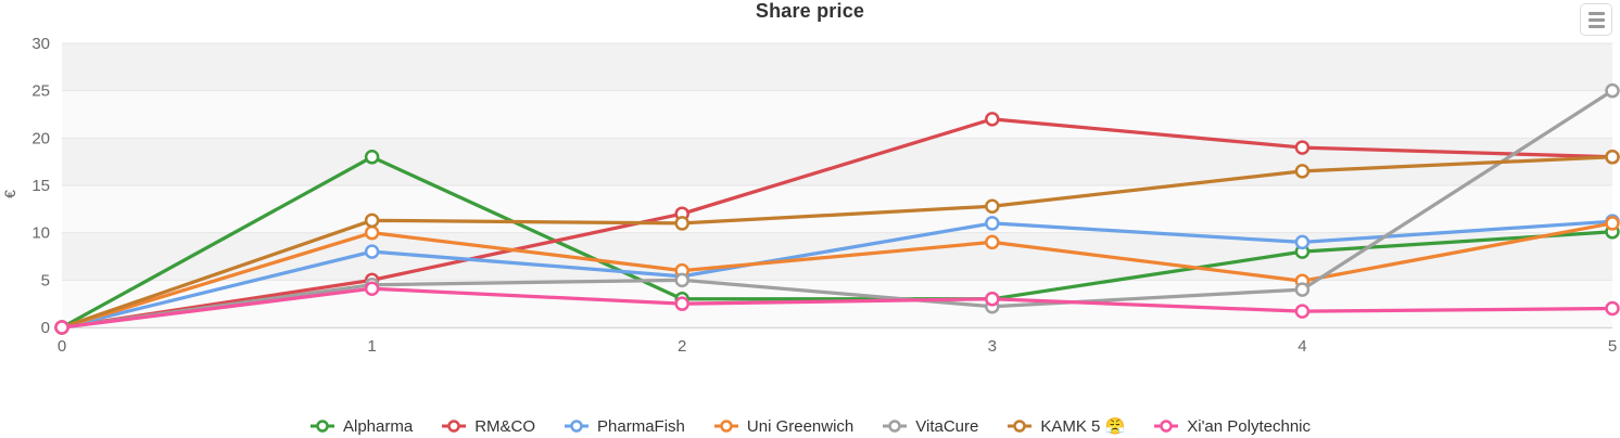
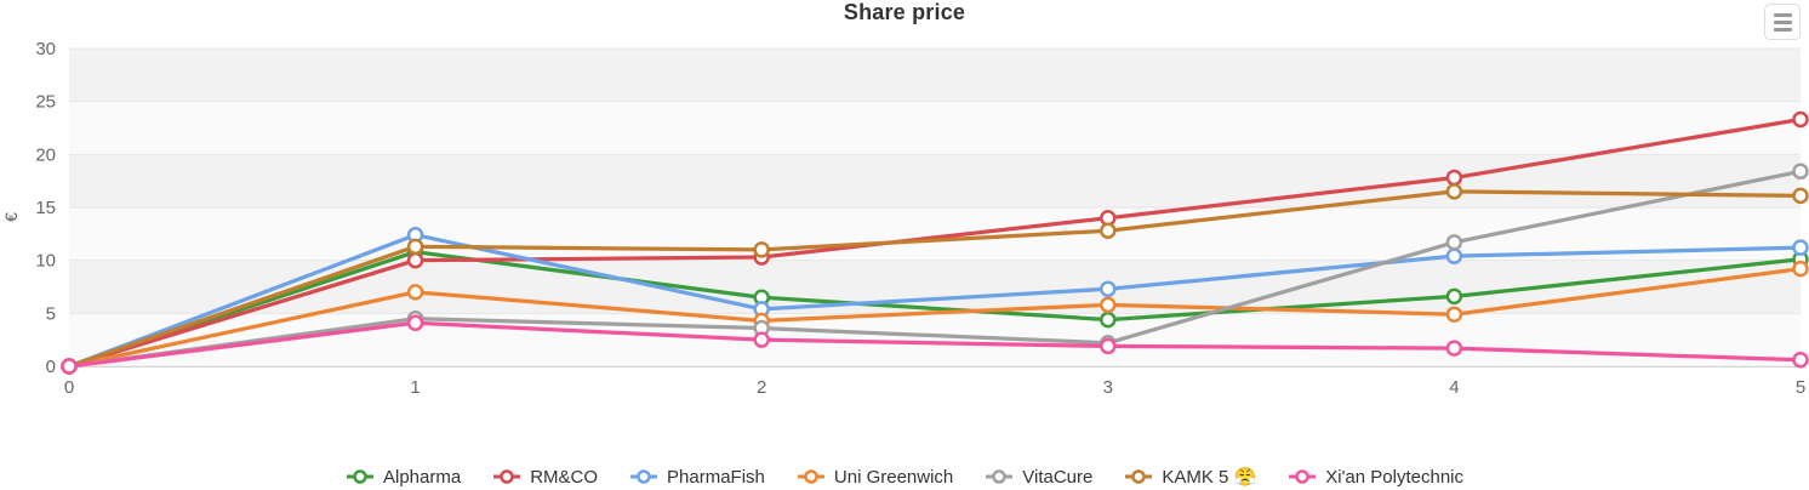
Alpharma/1: 18 -> 11
RM&CO/1: 5 -> 10
PharmaFish/1: 8 -> 12
Uni Greenwich/1: 10 -> 7
Alpharma/2: 3 -> 6
RM&CO/2: 12 -> 10
Uni Greenwich/2: 6 -> 4
VitaCure/2: 5 -> 4
Alpharma/3: 3 -> 4
RM&CO/3: 22 -> 14
PharmaFish/3: 11 -> 7
Uni Greenwich/3: 9 -> 6
Xi'an Polytechnic/3: 3 -> 2
Alpharma/4: 8 -> 7
RM&CO/4: 19 -> 18
PharmaFish/4: 9 -> 10
VitaCure/4: 4 -> 12
RM&CO/5: 18 -> 23
Uni Greenwich/5: 11 -> 9
VitaCure/5: 25 -> 18
KAMK 5 😤/5: 18 -> 16
Xi'an Polytechnic/5: 2 -> 1
